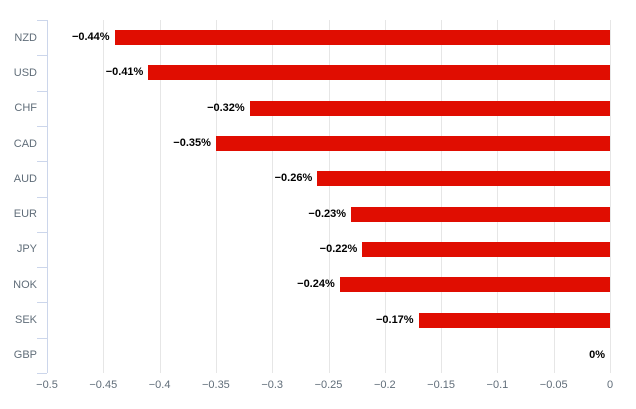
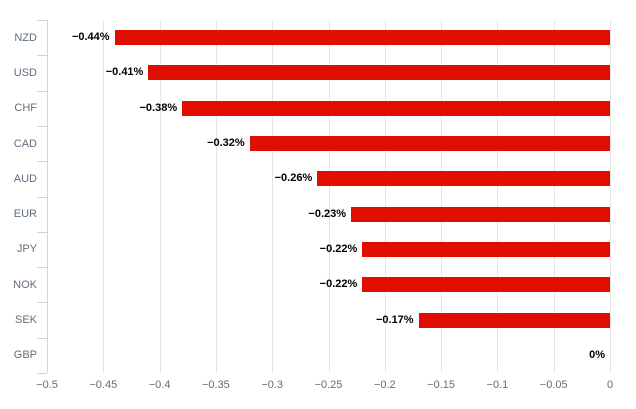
CHF: −0.32% -> −0.38%
CAD: −0.35% -> −0.32%
NOK: −0.24% -> −0.22%
